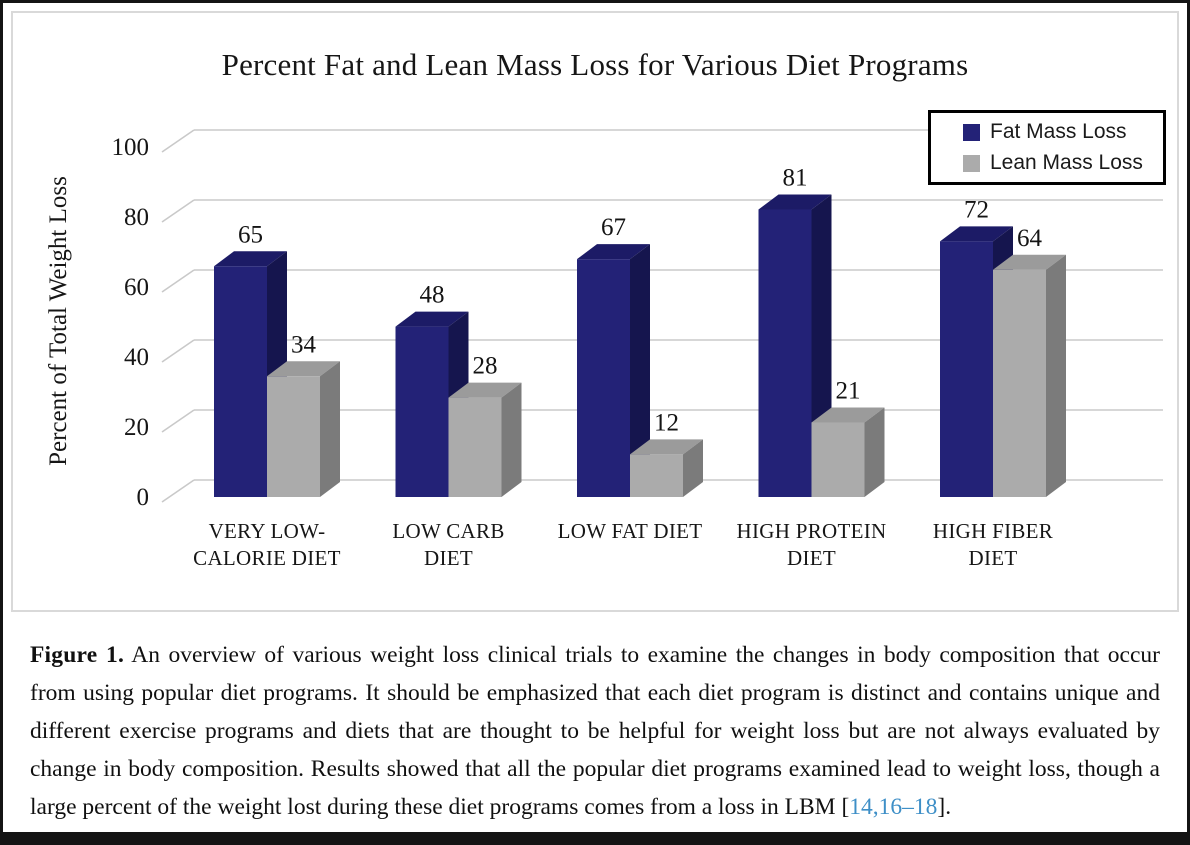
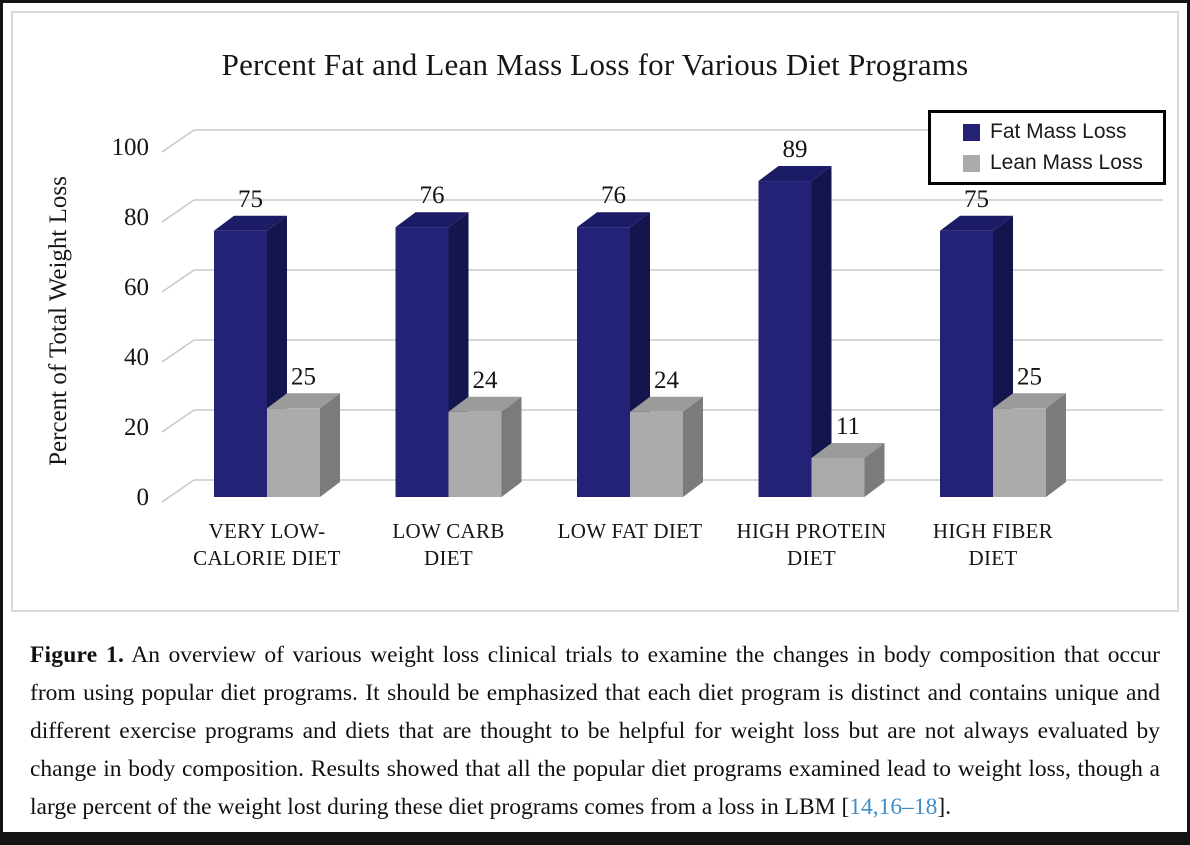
Fat Mass Loss/VERY LOW-CALORIE DIET: 65 -> 75
Lean Mass Loss/VERY LOW-CALORIE DIET: 34 -> 25
Fat Mass Loss/LOW CARB DIET: 48 -> 76
Lean Mass Loss/LOW CARB DIET: 28 -> 24
Fat Mass Loss/LOW FAT DIET: 67 -> 76
Lean Mass Loss/LOW FAT DIET: 12 -> 24
Fat Mass Loss/HIGH PROTEIN DIET: 81 -> 89
Lean Mass Loss/HIGH PROTEIN DIET: 21 -> 11
Fat Mass Loss/HIGH FIBER DIET: 72 -> 75
Lean Mass Loss/HIGH FIBER DIET: 64 -> 25
